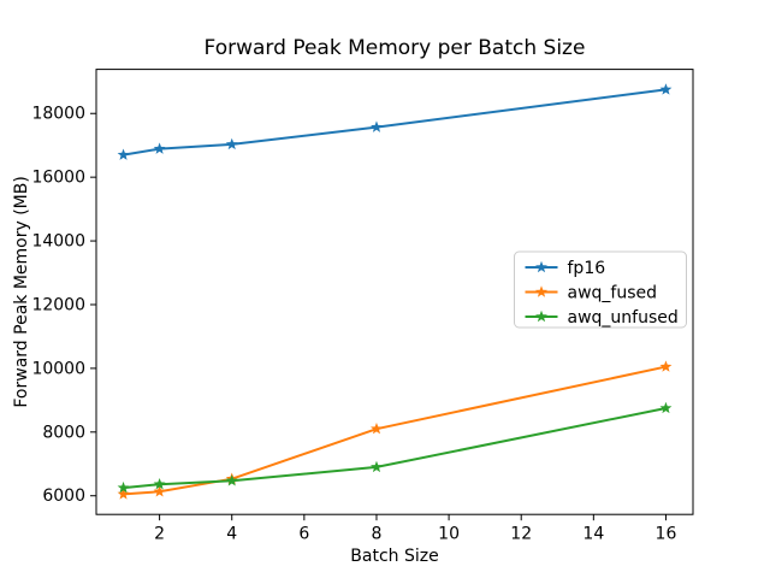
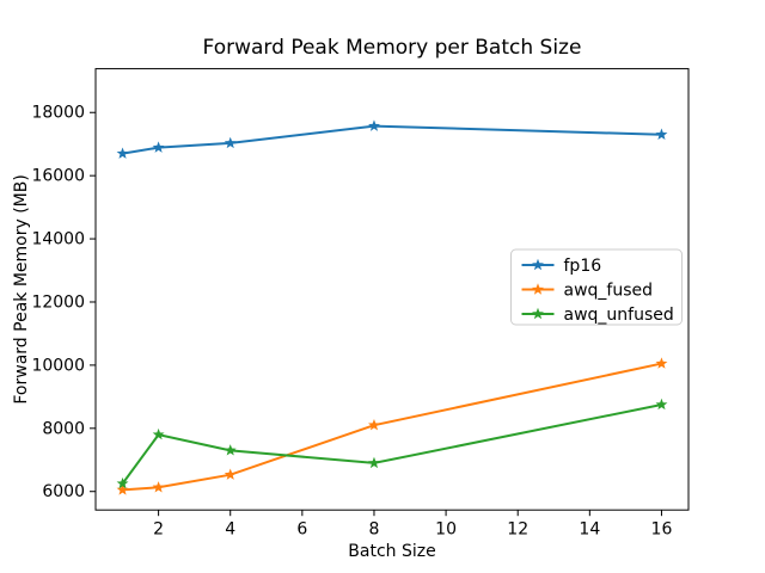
awq_unfused/2: 6400 -> 7800
awq_unfused/4: 6500 -> 7300
fp16/16: 18800 -> 17300
